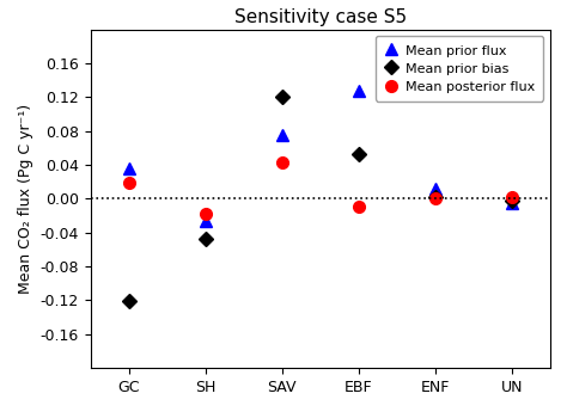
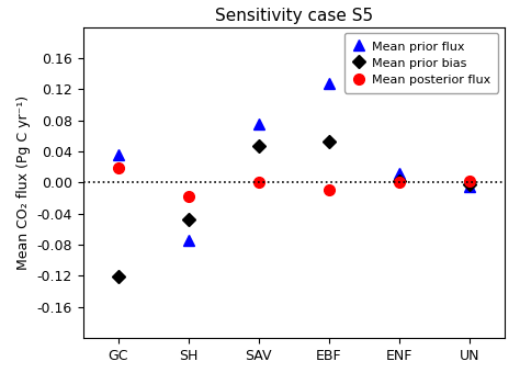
Mean prior flux/SH: -0.026 -> -0.075
Mean prior bias/SAV: 0.120 -> 0.047
Mean posterior flux/SAV: 0.042 -> 0.001
